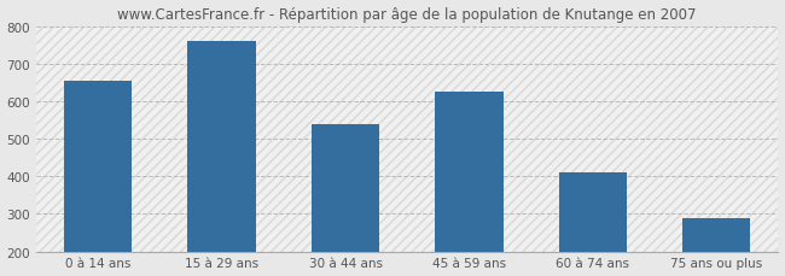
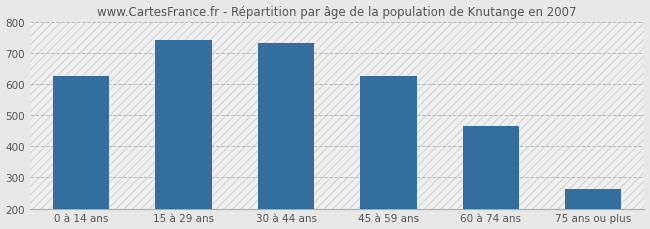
0 à 14 ans: 655 -> 625
15 à 29 ans: 760 -> 740
30 à 44 ans: 540 -> 730
60 à 74 ans: 410 -> 465
75 ans ou plus: 290 -> 263
